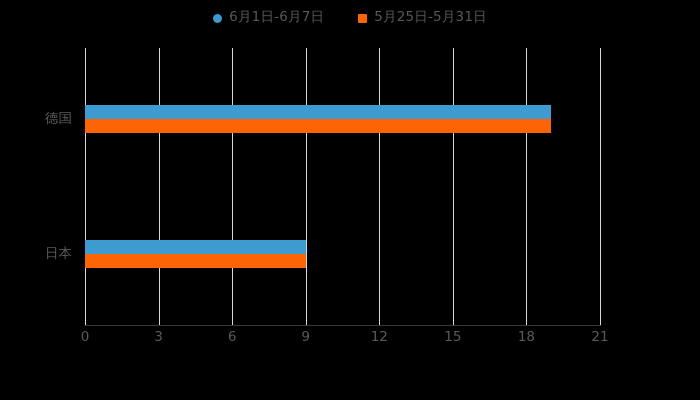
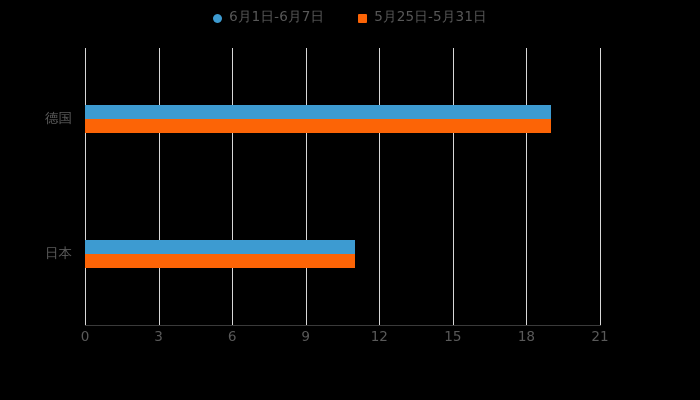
6月1日-6月7日/日本: 9 -> 11
5月25日-5月31日/日本: 9 -> 11
